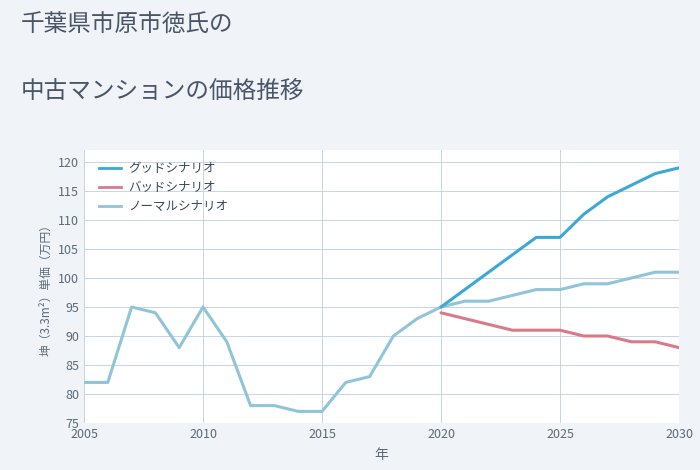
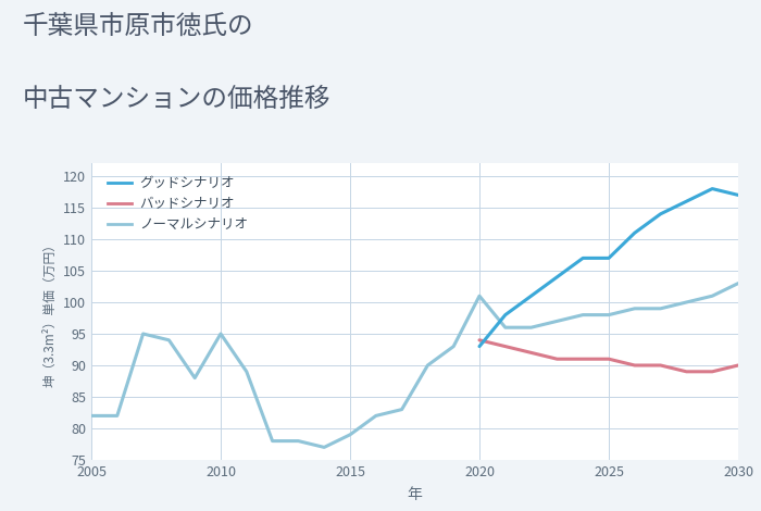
ノーマルシナリオ/2015: 77 -> 79
ノーマルシナリオ/2020: 95 -> 101
グッドシナリオ/2020: 95 -> 93
ノーマルシナリオ/2030: 101 -> 103
グッドシナリオ/2030: 119 -> 117
バッドシナリオ/2030: 88 -> 90
